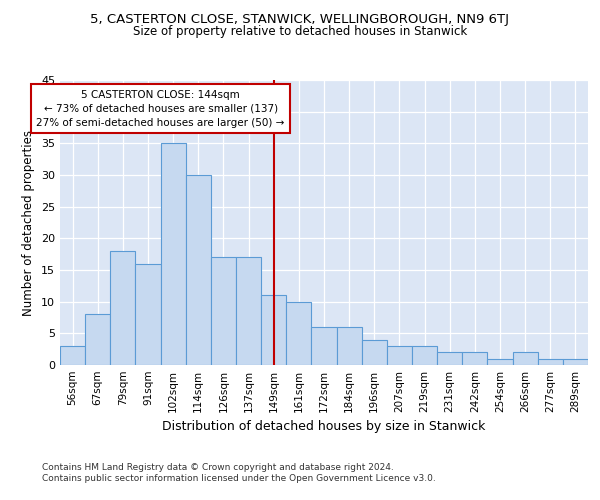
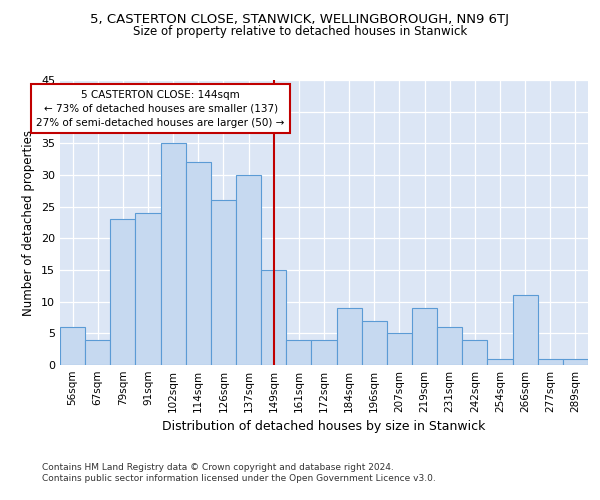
56sqm: 3 -> 6
67sqm: 8 -> 4
79sqm: 18 -> 23
91sqm: 16 -> 24
114sqm: 30 -> 32
126sqm: 17 -> 26
137sqm: 17 -> 30
149sqm: 11 -> 15
161sqm: 10 -> 4
172sqm: 6 -> 4
184sqm: 6 -> 9
196sqm: 4 -> 7
207sqm: 3 -> 5
219sqm: 3 -> 9
231sqm: 2 -> 6
242sqm: 2 -> 4
266sqm: 2 -> 11
